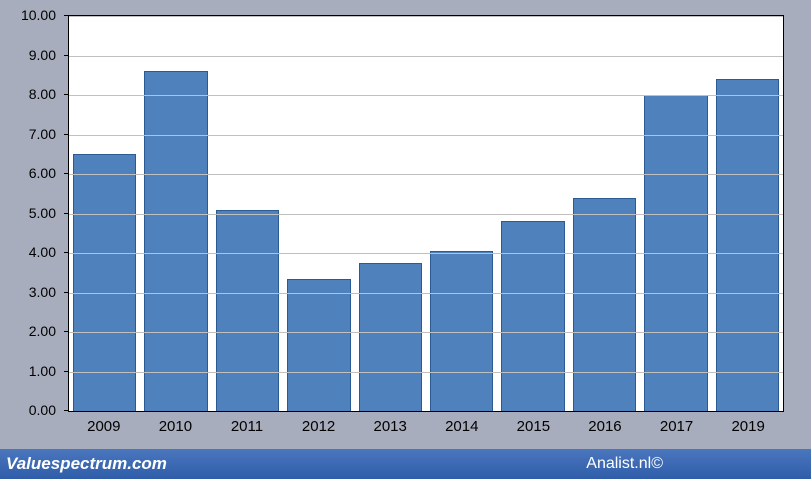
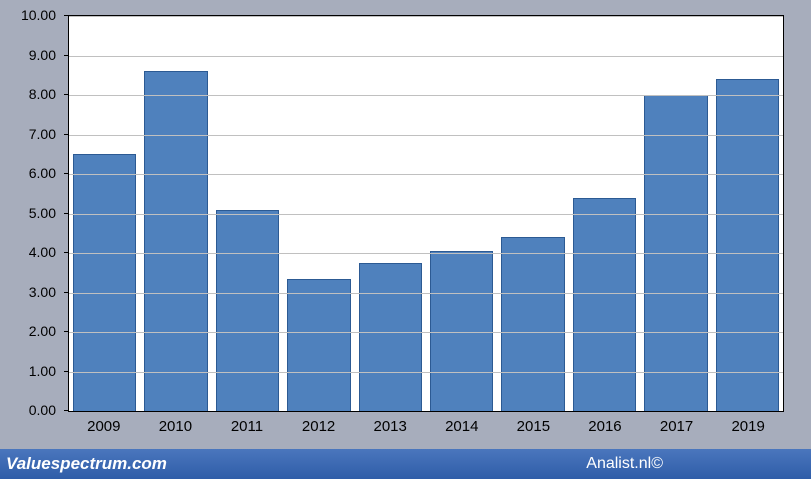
2015: 4.8 -> 4.4
